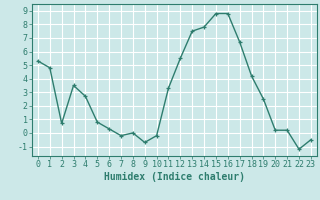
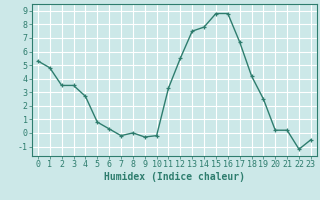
2: 0.7 -> 3.5
9: -0.7 -> -0.3
